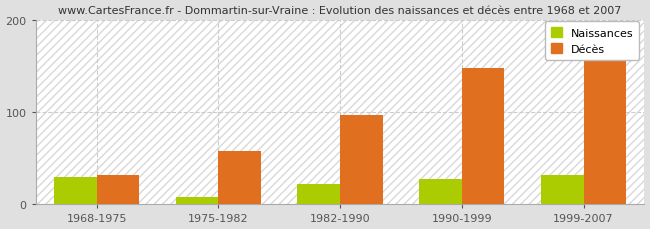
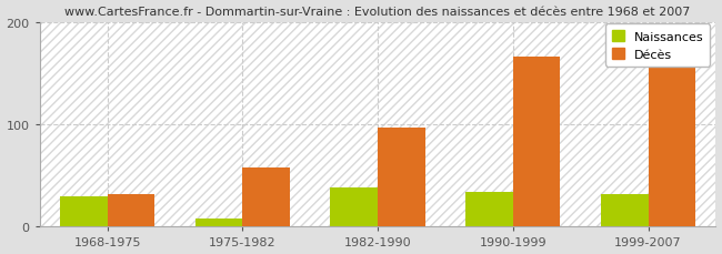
Naissances/1982-1990: 22 -> 38
Naissances/1990-1999: 28 -> 34
Décès/1990-1999: 148 -> 166
